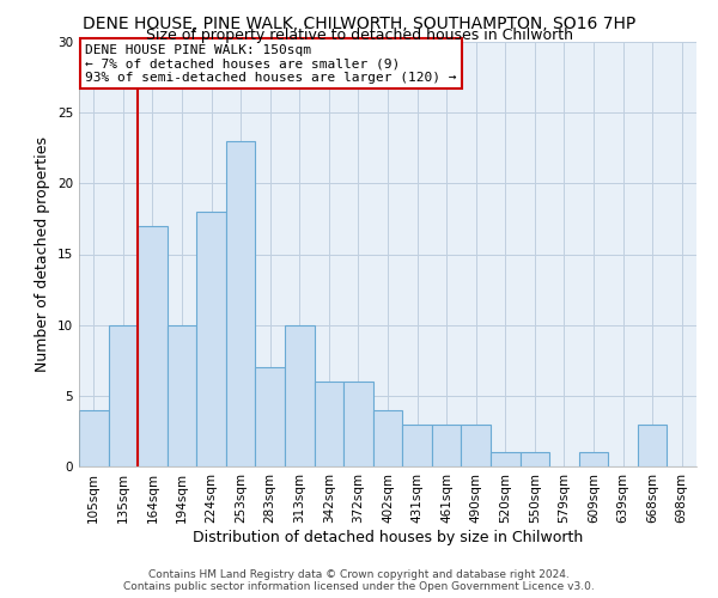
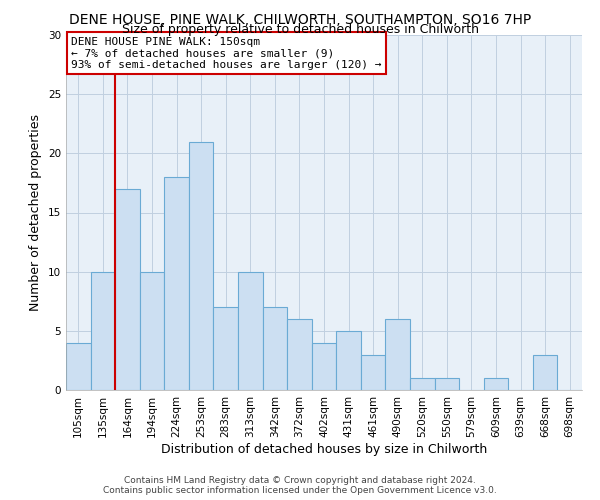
253sqm: 23 -> 21
342sqm: 6 -> 7
431sqm: 3 -> 5
490sqm: 3 -> 6
